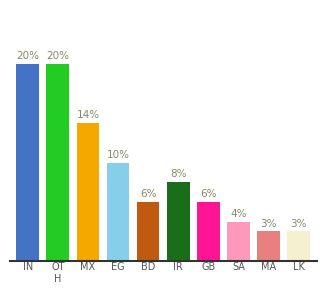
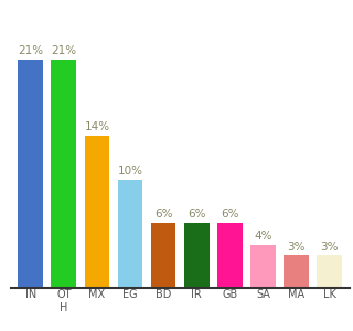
IN: 20% -> 21%
OT H: 20% -> 21%
IR: 8% -> 6%
